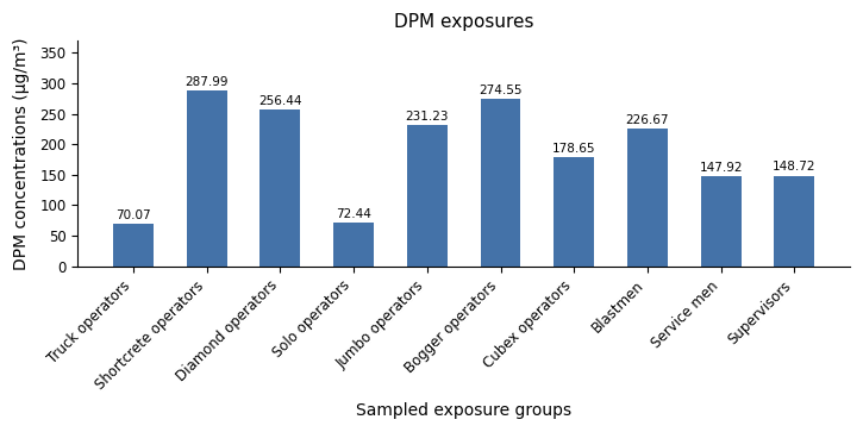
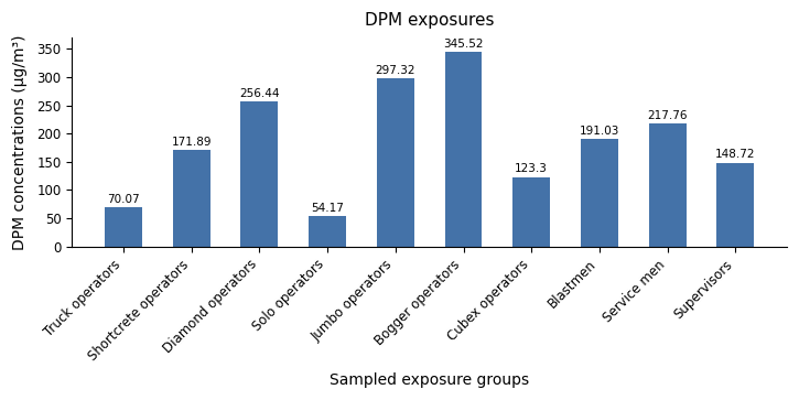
Shortcrete operators: 287.99 -> 171.89
Solo operators: 72.44 -> 54.17
Jumbo operators: 231.23 -> 297.32
Bogger operators: 274.55 -> 345.52
Cubex operators: 178.65 -> 123.3
Blastmen: 226.67 -> 191.03
Service men: 147.92 -> 217.76
